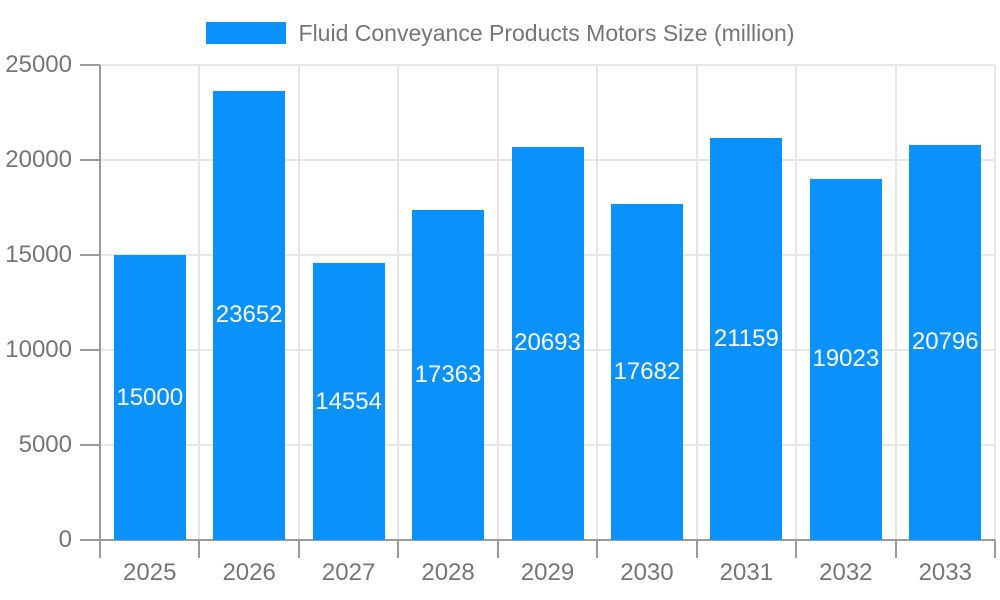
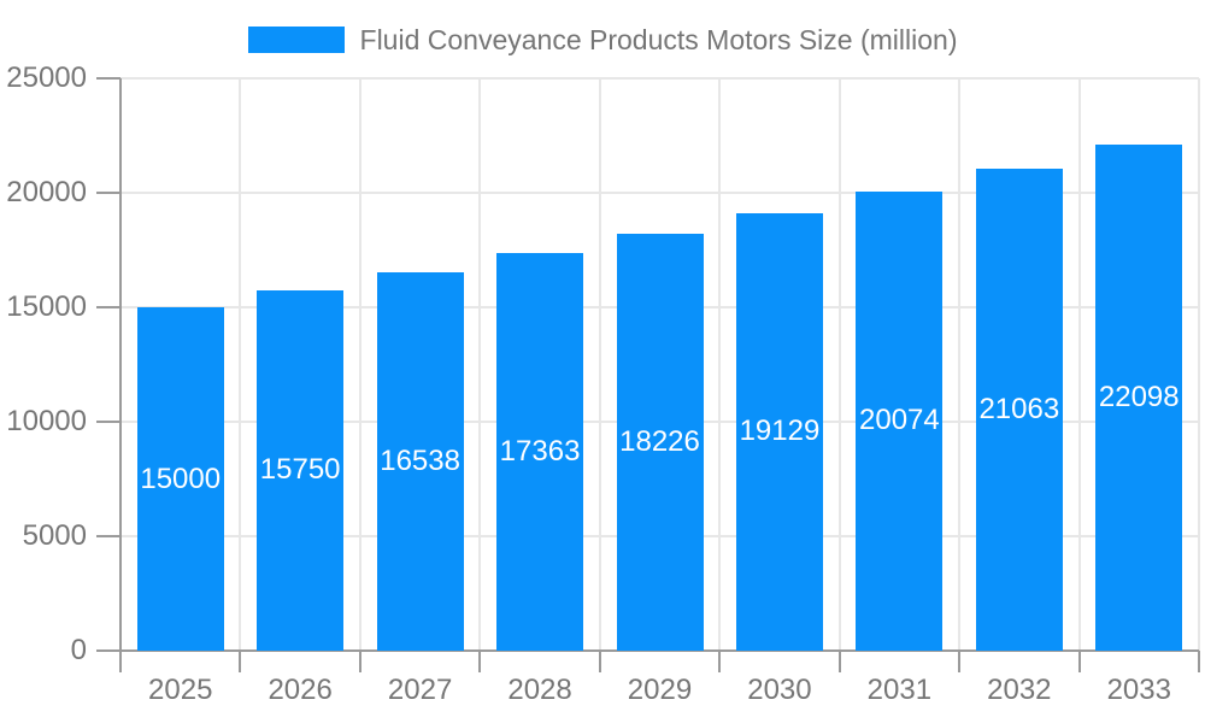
2026: 23652 -> 15750
2027: 14554 -> 16538
2029: 20693 -> 18226
2030: 17682 -> 19129
2031: 21159 -> 20074
2032: 19023 -> 21063
2033: 20796 -> 22098
